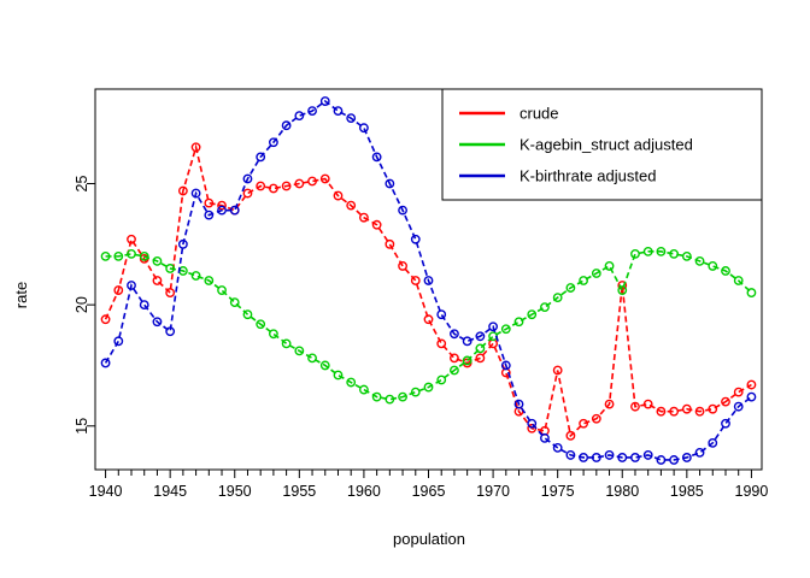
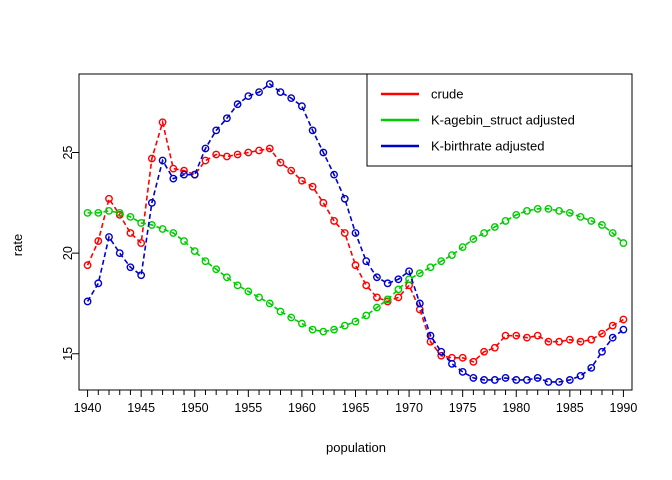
crude/1975: 17.3 -> 14.8
crude/1980: 20.8 -> 15.9
K-agebin_struct adjusted/1980: 20.6 -> 21.9
